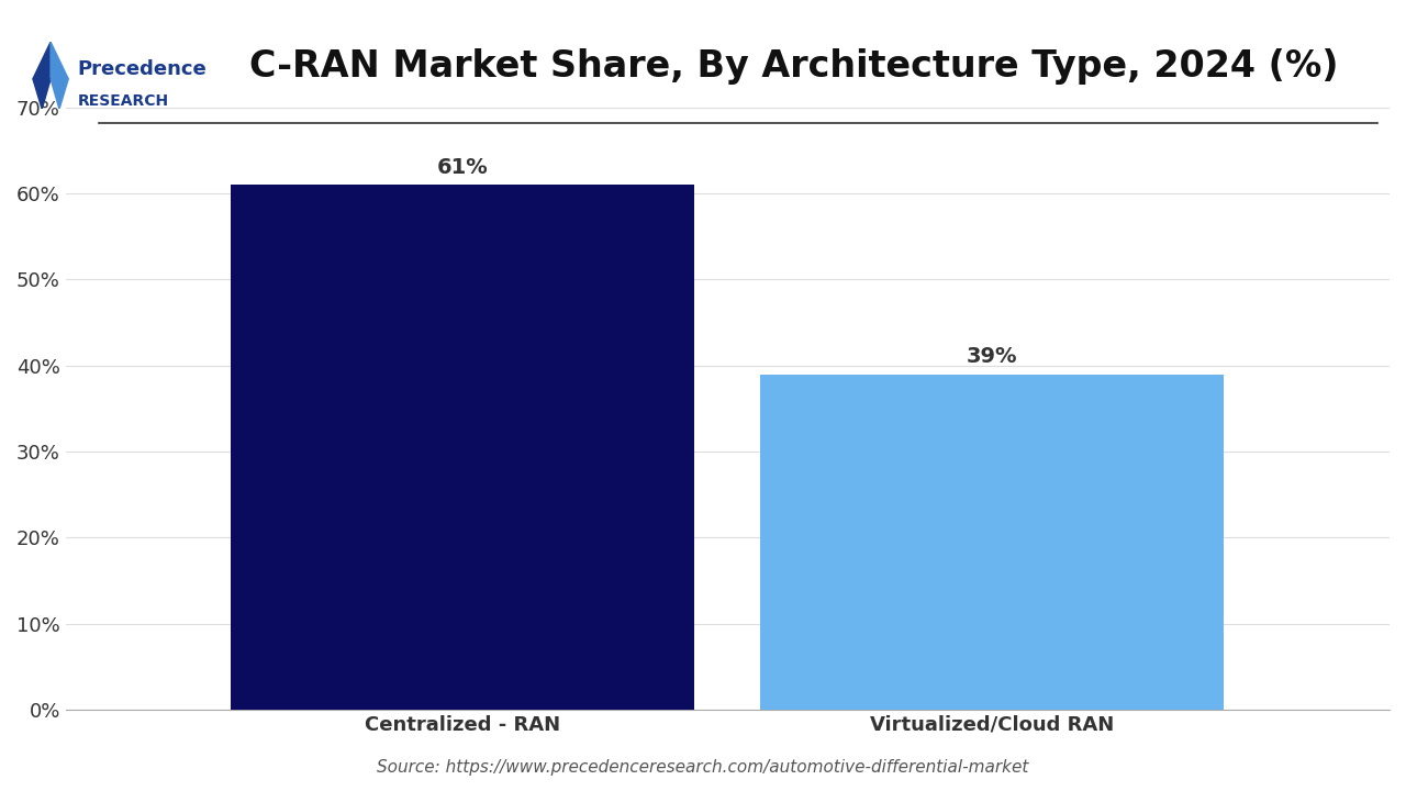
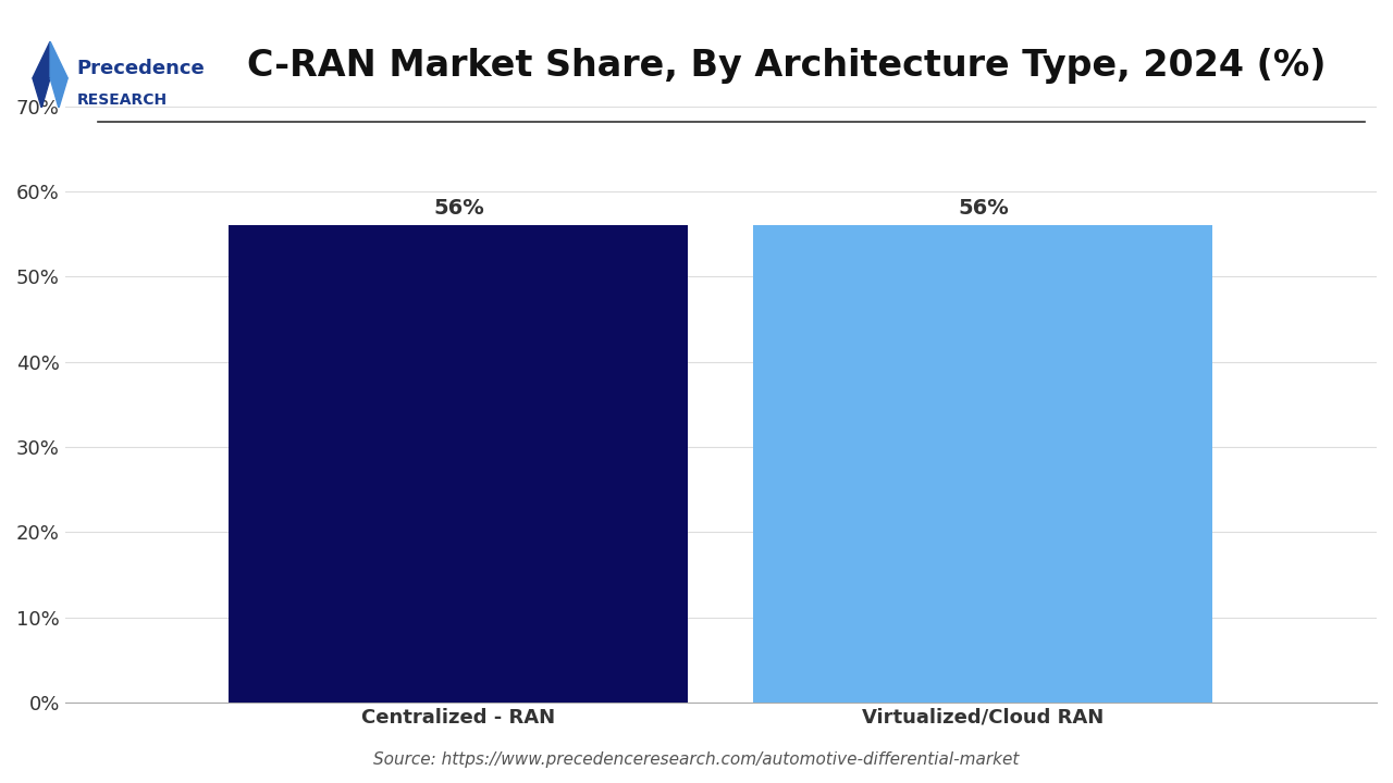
Centralized - RAN: 61% -> 56%
Virtualized/Cloud RAN: 39% -> 56%
